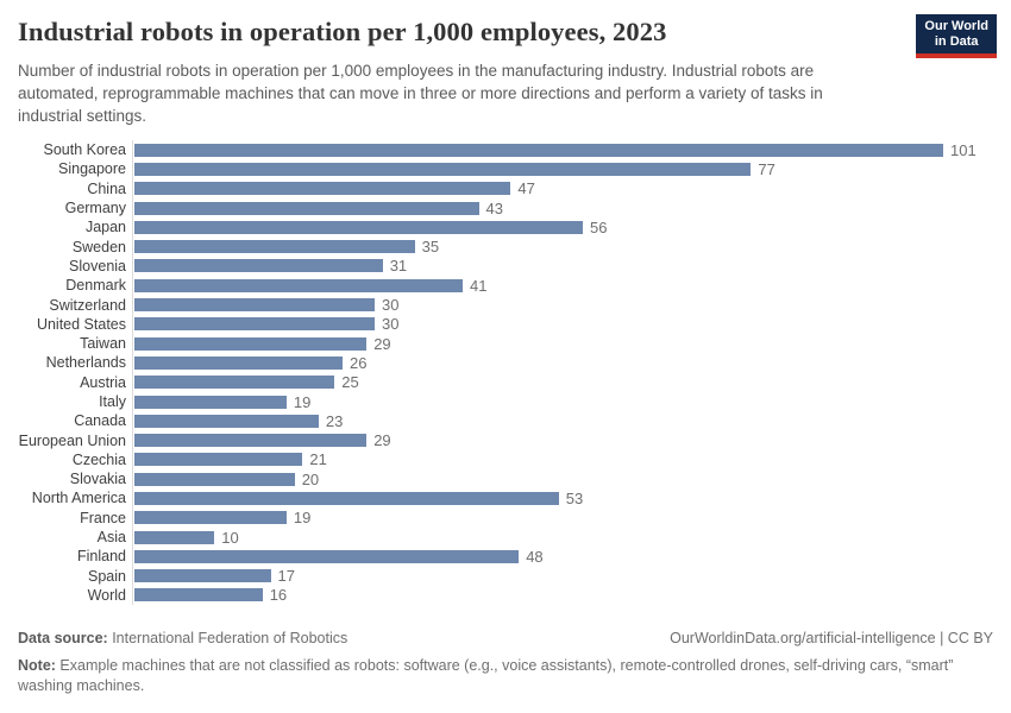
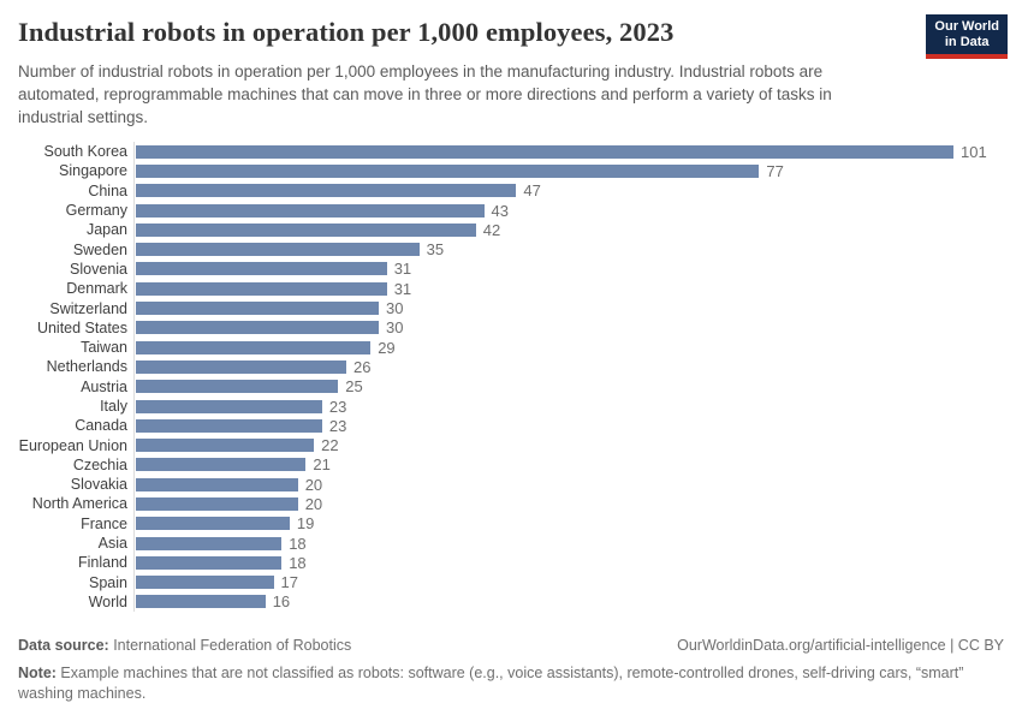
Japan: 56 -> 42
Denmark: 41 -> 31
Italy: 19 -> 23
European Union: 29 -> 22
North America: 53 -> 20
Asia: 10 -> 18
Finland: 48 -> 18
